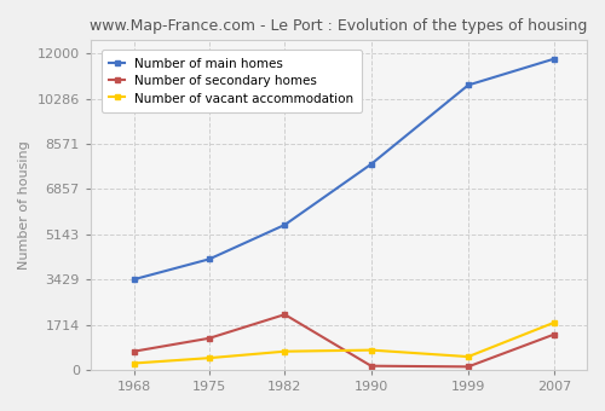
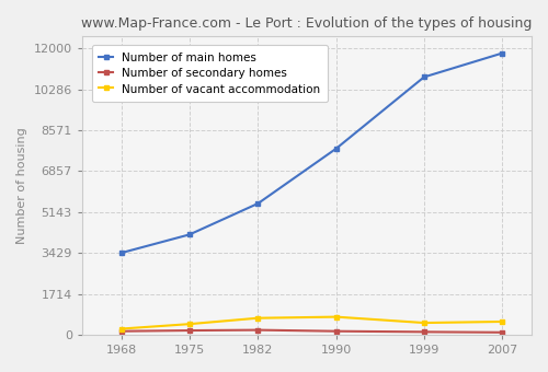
Number of secondary homes/1968: 700 -> 150
Number of secondary homes/1975: 1200 -> 180
Number of secondary homes/1982: 2100 -> 200
Number of secondary homes/2007: 1350 -> 100
Number of vacant accommodation/2007: 1800 -> 550
